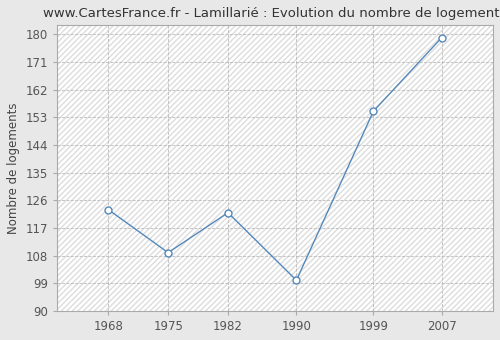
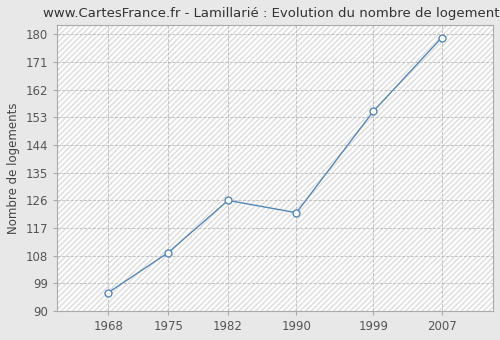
1968: 123 -> 96
1982: 122 -> 126
1990: 100 -> 122
